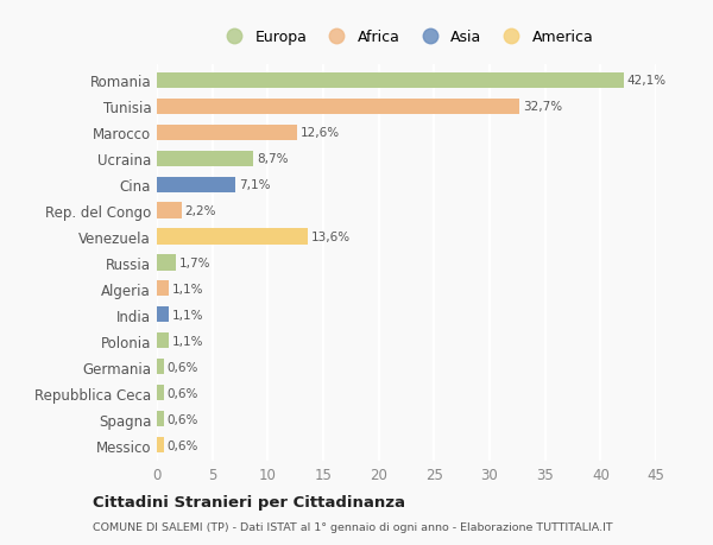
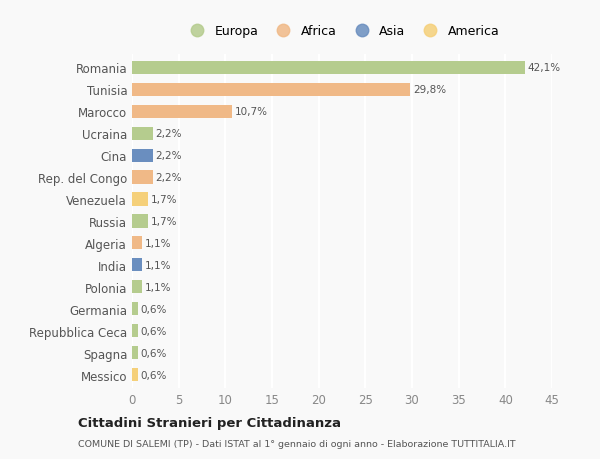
Tunisia: 32,7% -> 29,8%
Marocco: 12,6% -> 10,7%
Ucraina: 8,7% -> 2,2%
Cina: 7,1% -> 2,2%
Venezuela: 13,6% -> 1,7%
